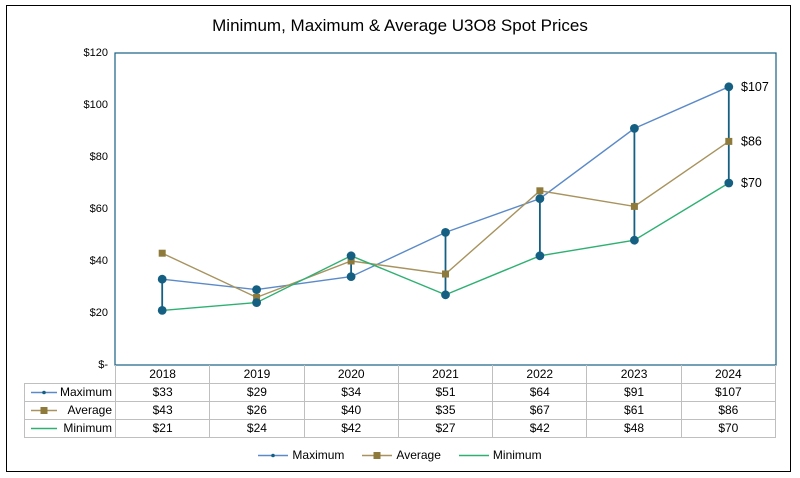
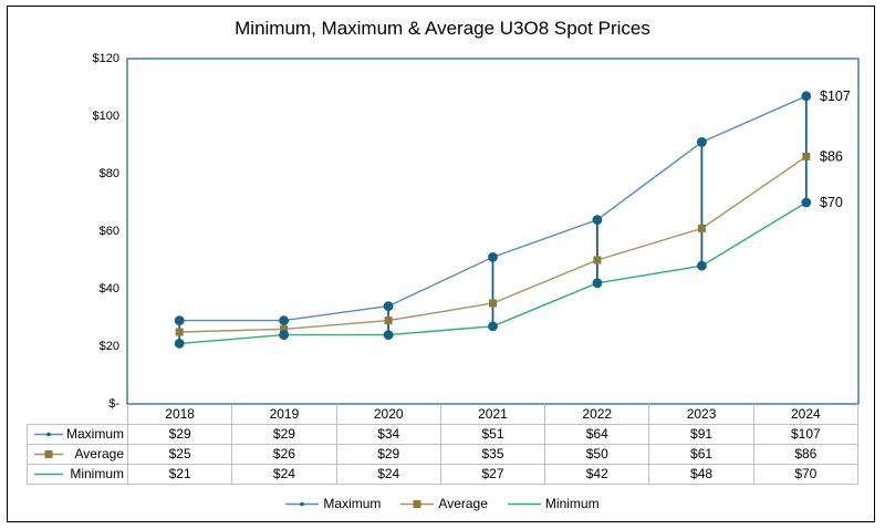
Maximum/2018: $33 -> $29
Average/2018: $43 -> $25
Average/2020: $40 -> $29
Minimum/2020: $42 -> $24
Average/2022: $67 -> $50
